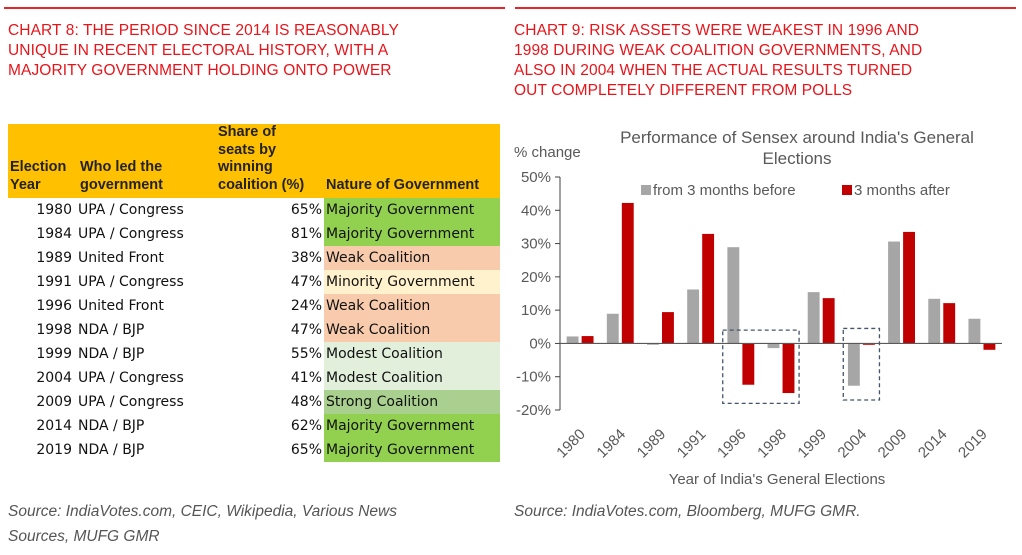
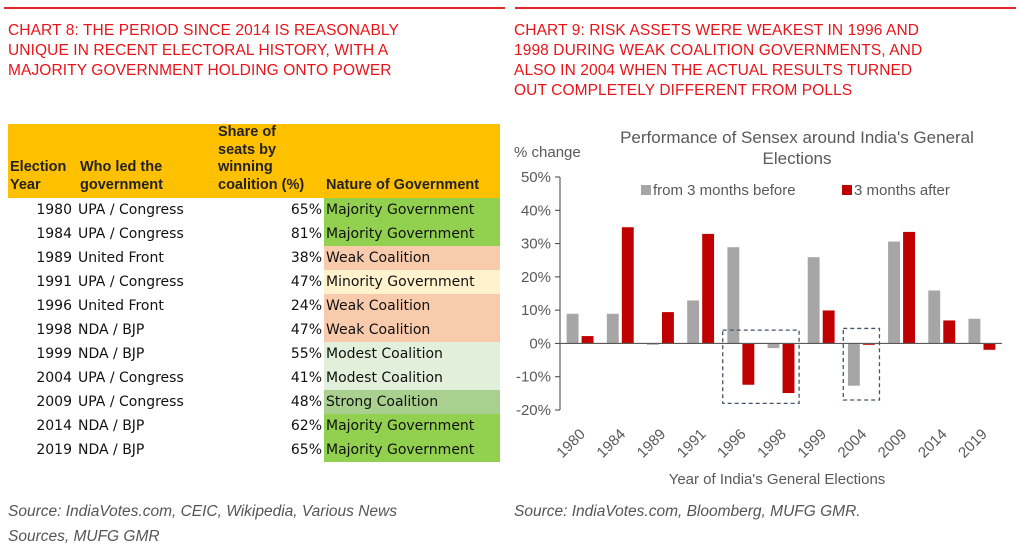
from 3 months before/1980: 2% -> 9%
3 months after/1984: 42% -> 35%
from 3 months before/1991: 16% -> 13%
from 3 months before/1999: 16% -> 26%
3 months after/1999: 14% -> 10%
from 3 months before/2014: 14% -> 16%
3 months after/2014: 12% -> 7%
